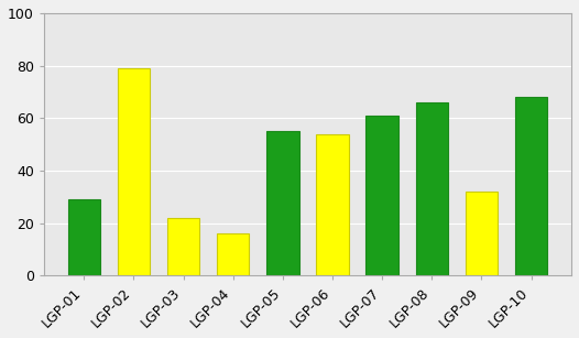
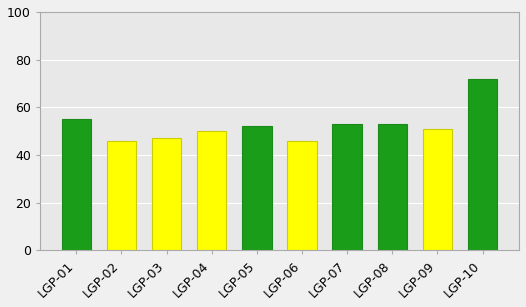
LGP-01: 29 -> 55
LGP-02: 79 -> 46
LGP-03: 22 -> 47
LGP-04: 16 -> 50
LGP-05: 55 -> 52
LGP-06: 54 -> 46
LGP-07: 61 -> 53
LGP-08: 66 -> 53
LGP-09: 32 -> 51
LGP-10: 68 -> 72
